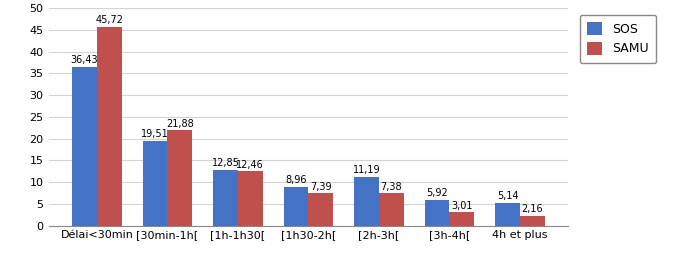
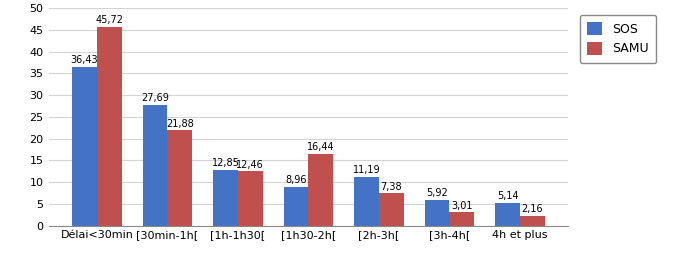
SOS/[30min-1h[: 19,51 -> 27,69
SAMU/[1h30-2h[: 7,39 -> 16,44
